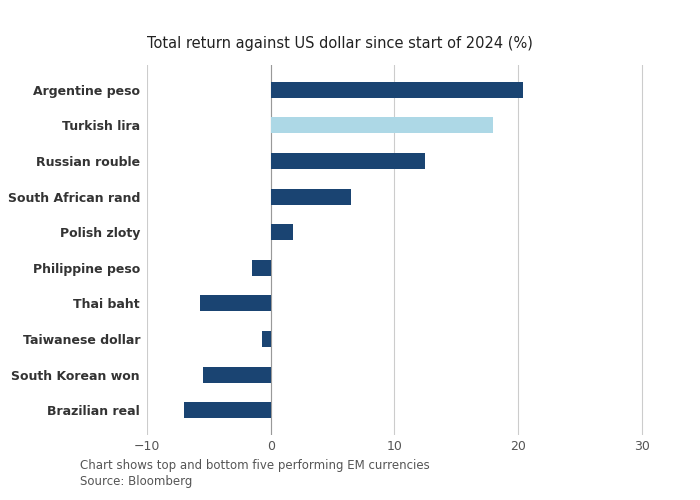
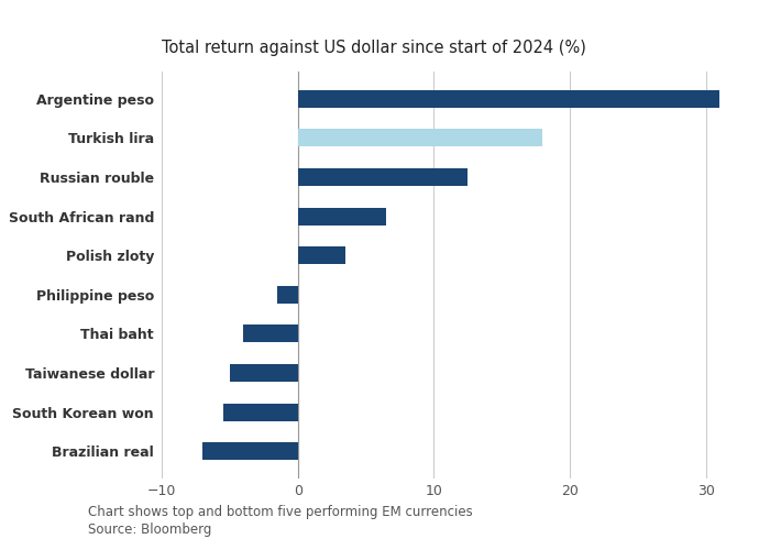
Argentine peso: 20.4 -> 31.0
Polish zloty: 1.8 -> 3.5
Thai baht: -5.7 -> -4.0
Taiwanese dollar: -0.7 -> -5.0
